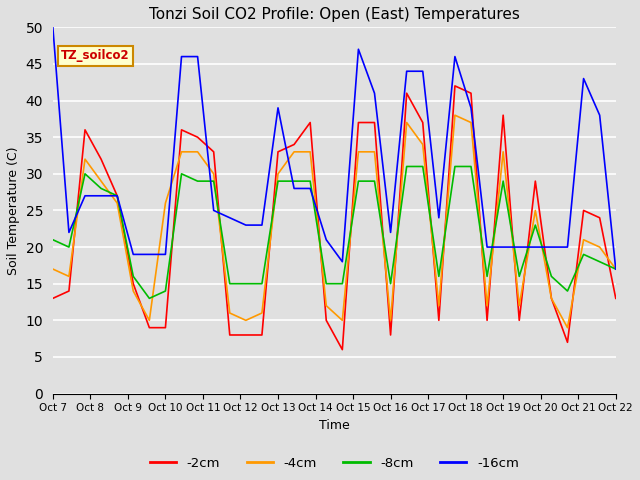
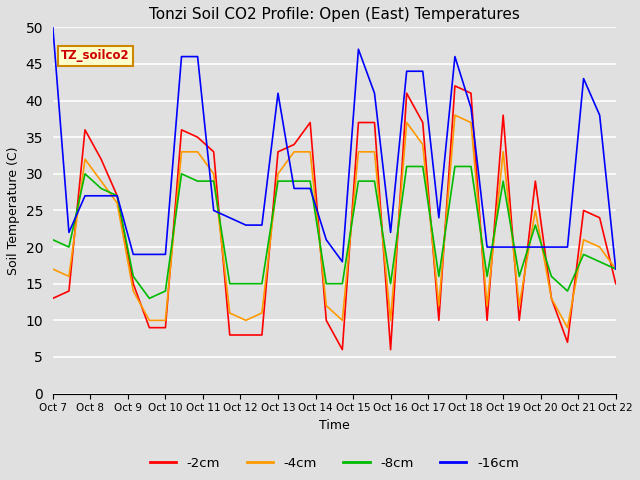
-4cm/Oct 10: 26 -> 10
-16cm/Oct 13: 39 -> 41
-2cm/Oct 16: 8 -> 6
-2cm/Oct 22: 13 -> 15
